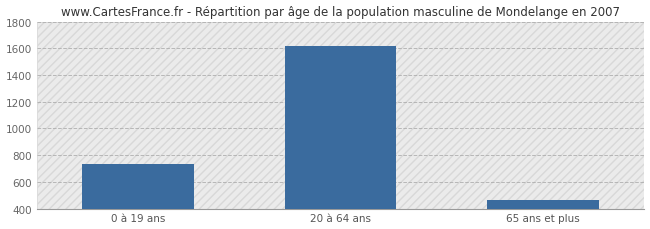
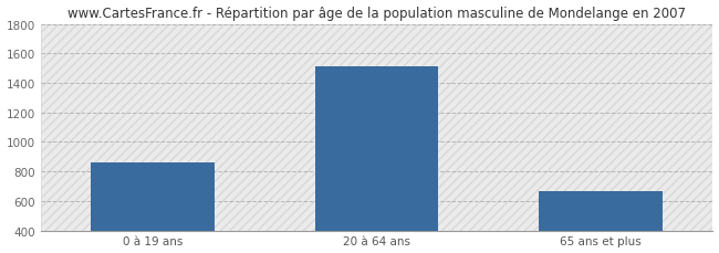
0 à 19 ans: 730 -> 860
20 à 64 ans: 1620 -> 1510
65 ans et plus: 460 -> 670
